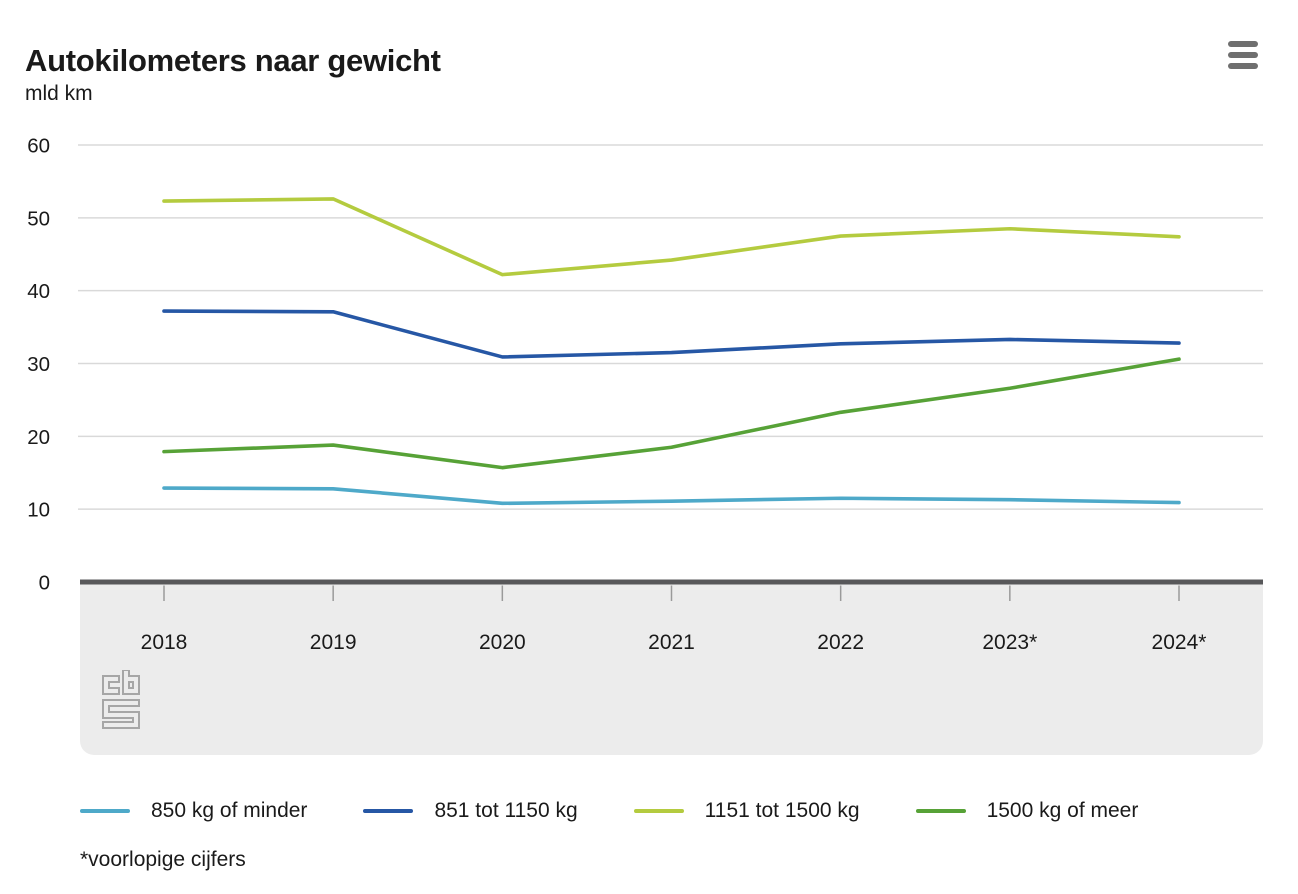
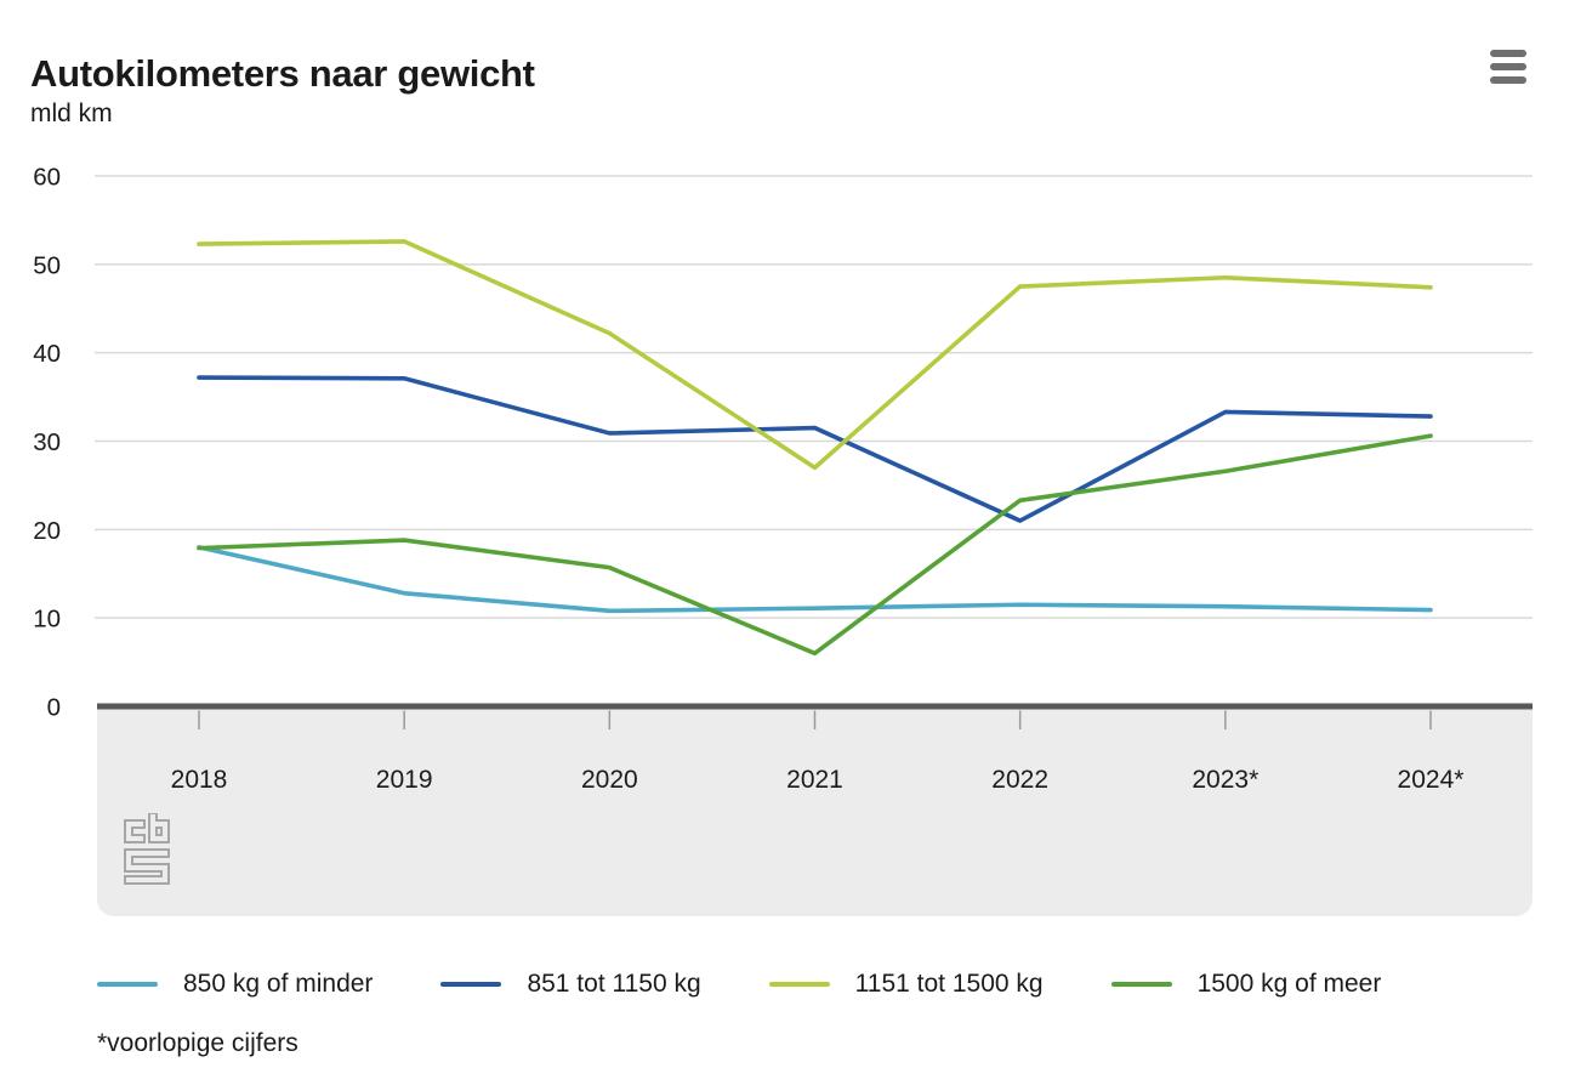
850 kg of minder/2018: 13 -> 18
1151 tot 1500 kg/2021: 44 -> 27
1500 kg of meer/2021: 18 -> 6
851 tot 1150 kg/2022: 33 -> 21
